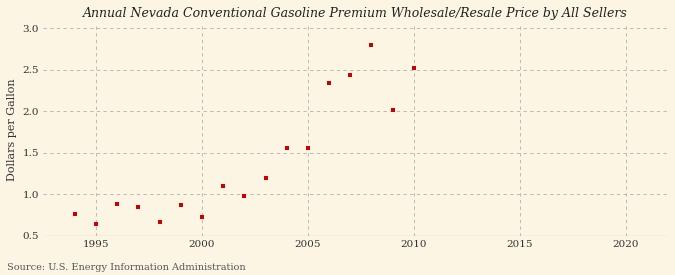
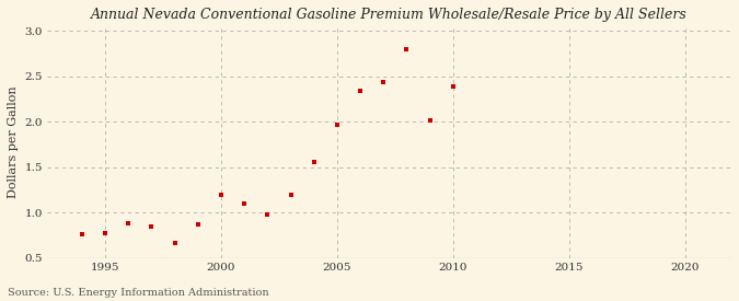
1995: 0.64 -> 0.77
2000: 0.72 -> 1.20
2005: 1.56 -> 1.97
2010: 2.52 -> 2.39
